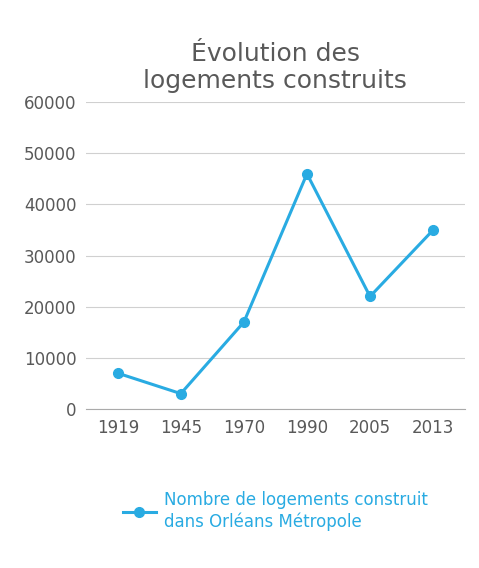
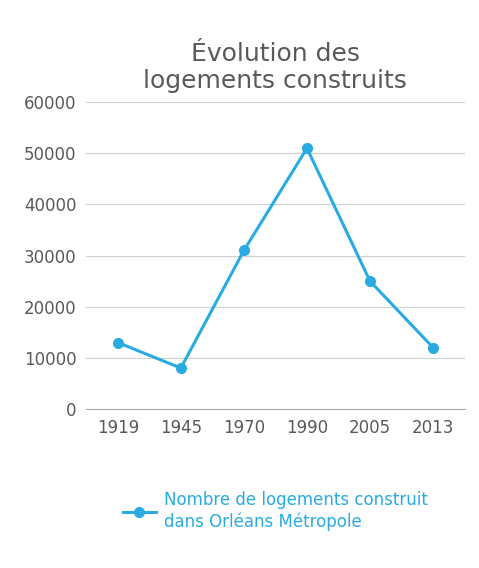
1919: 7000 -> 13000
1945: 3000 -> 8000
1970: 17000 -> 31000
1990: 46000 -> 51000
2005: 22000 -> 25000
2013: 35000 -> 12000
